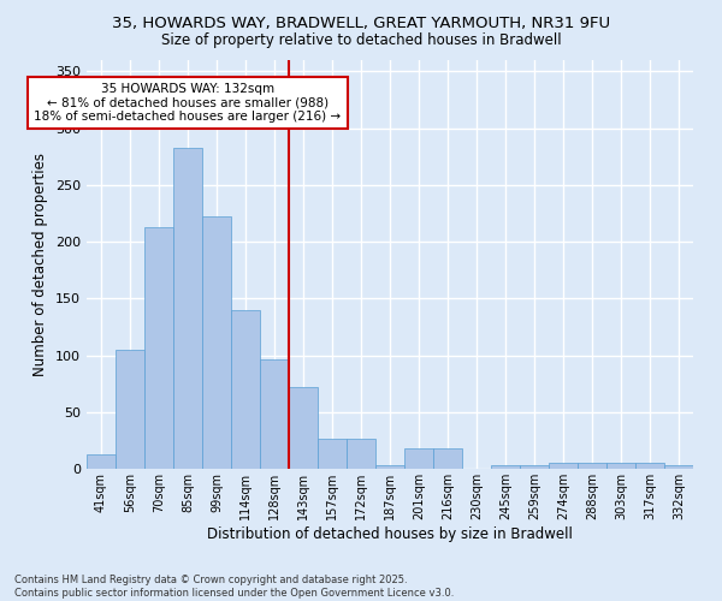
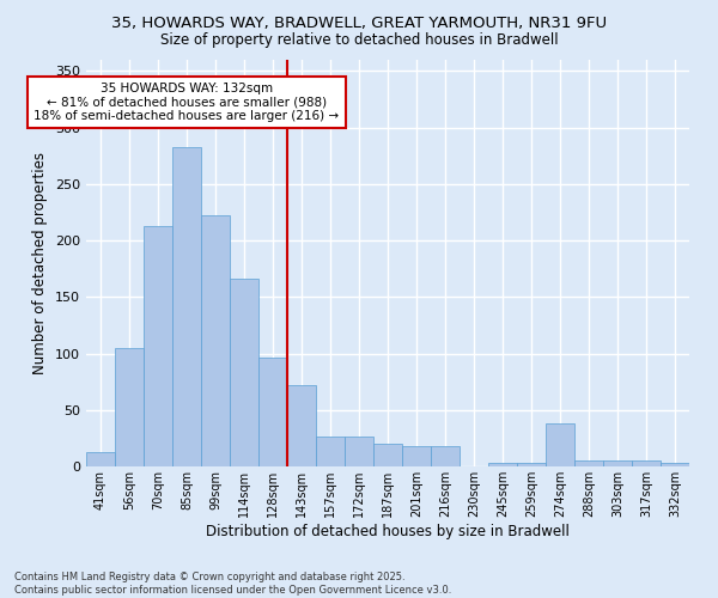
114sqm: 140 -> 166
187sqm: 3 -> 20
274sqm: 5 -> 38
